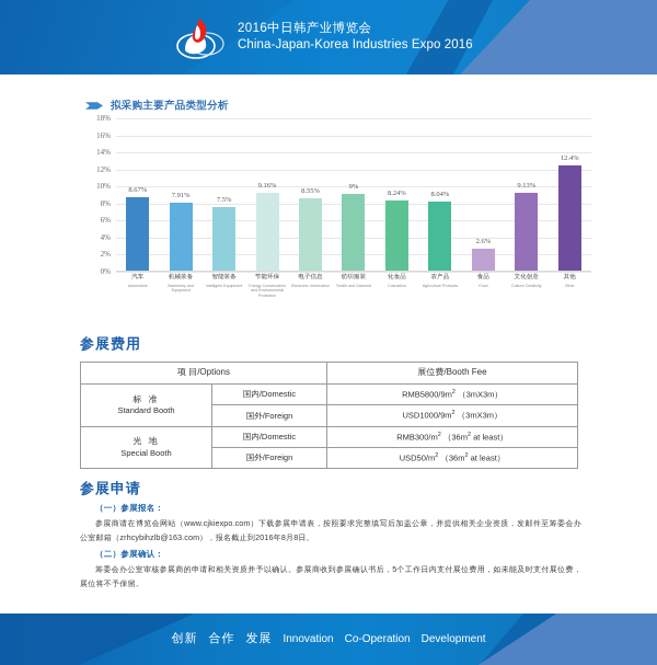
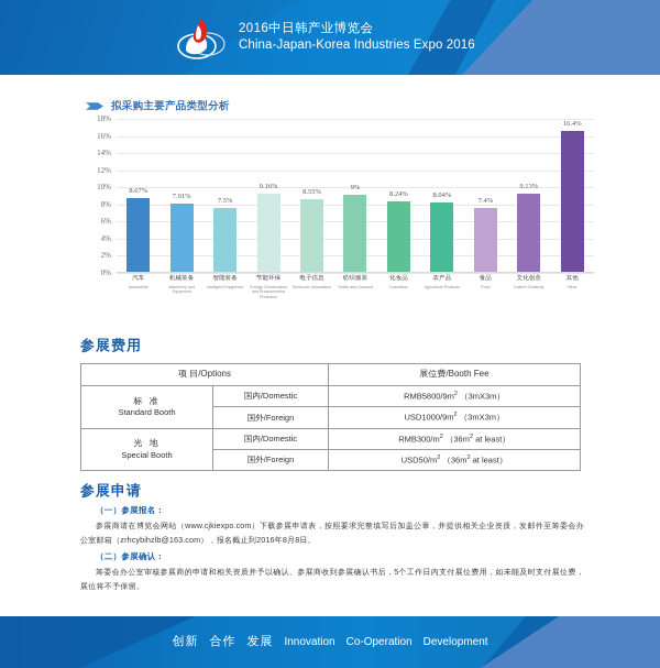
食品: 2.6% -> 7.4%
其他: 12.4% -> 16.4%
